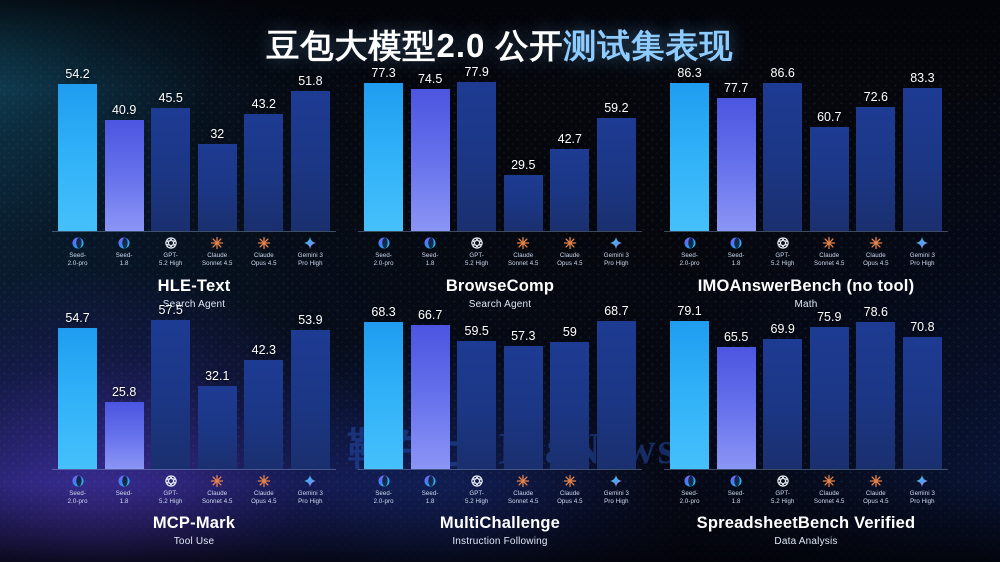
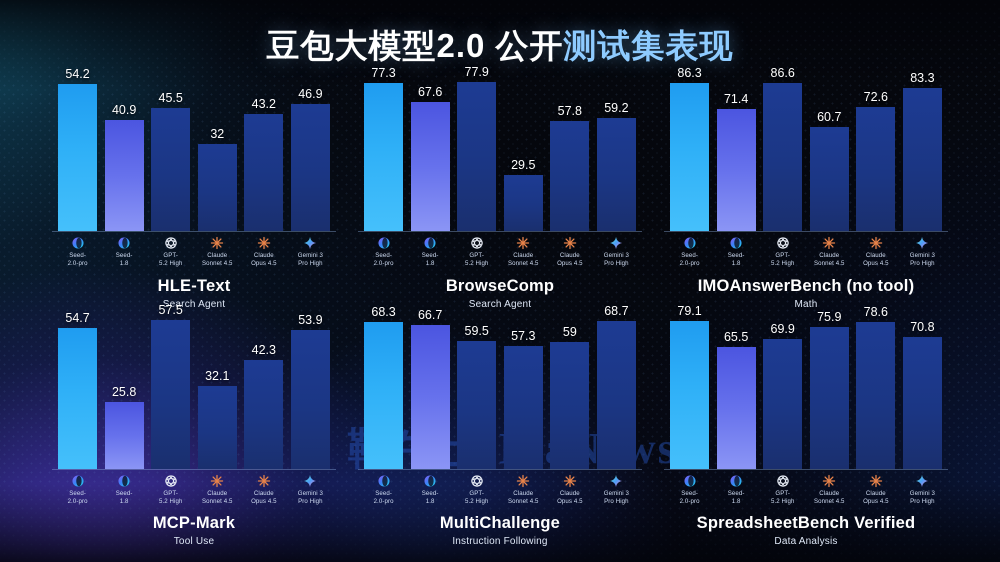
HLE-Text/Gemini 3 Pro High: 51.8 -> 46.9
BrowseComp/Seed-1.8: 74.5 -> 67.6
BrowseComp/Claude Opus 4.5: 42.7 -> 57.8
IMOAnswerBench (no tool)/Seed-1.8: 77.7 -> 71.4
